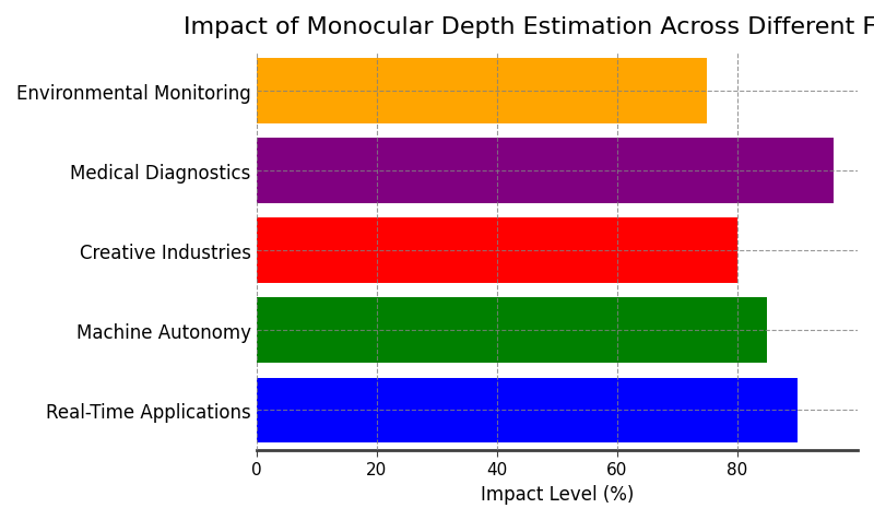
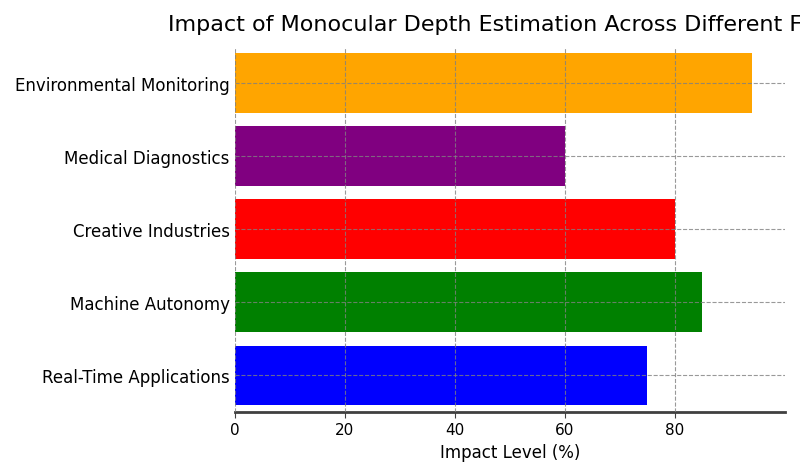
Environmental Monitoring: 75 -> 94
Medical Diagnostics: 96 -> 60
Real-Time Applications: 90 -> 75
